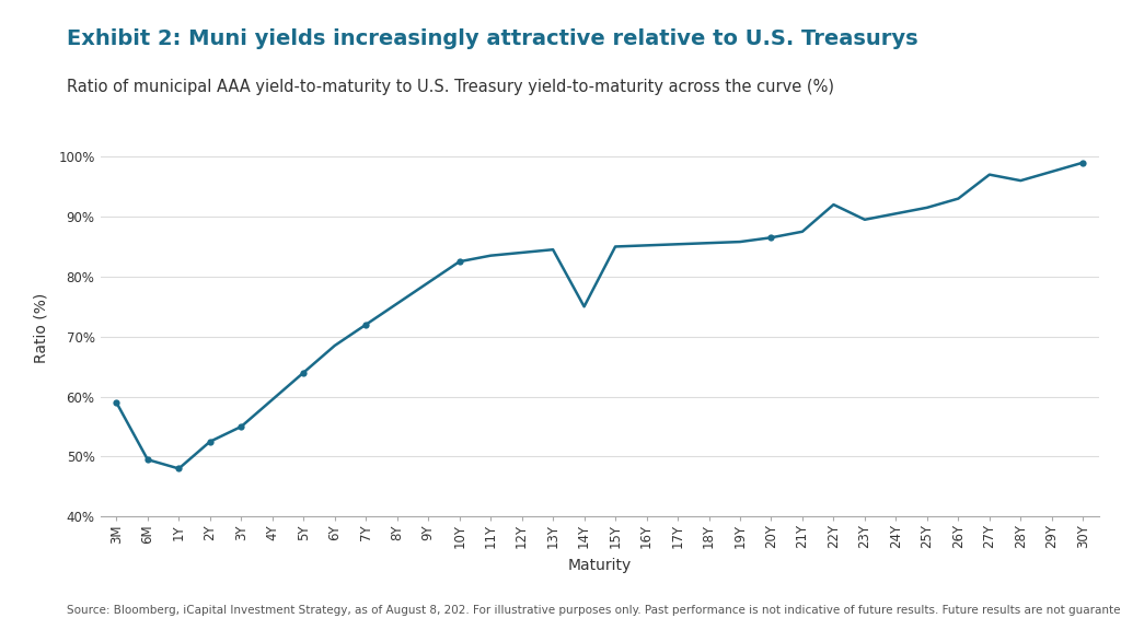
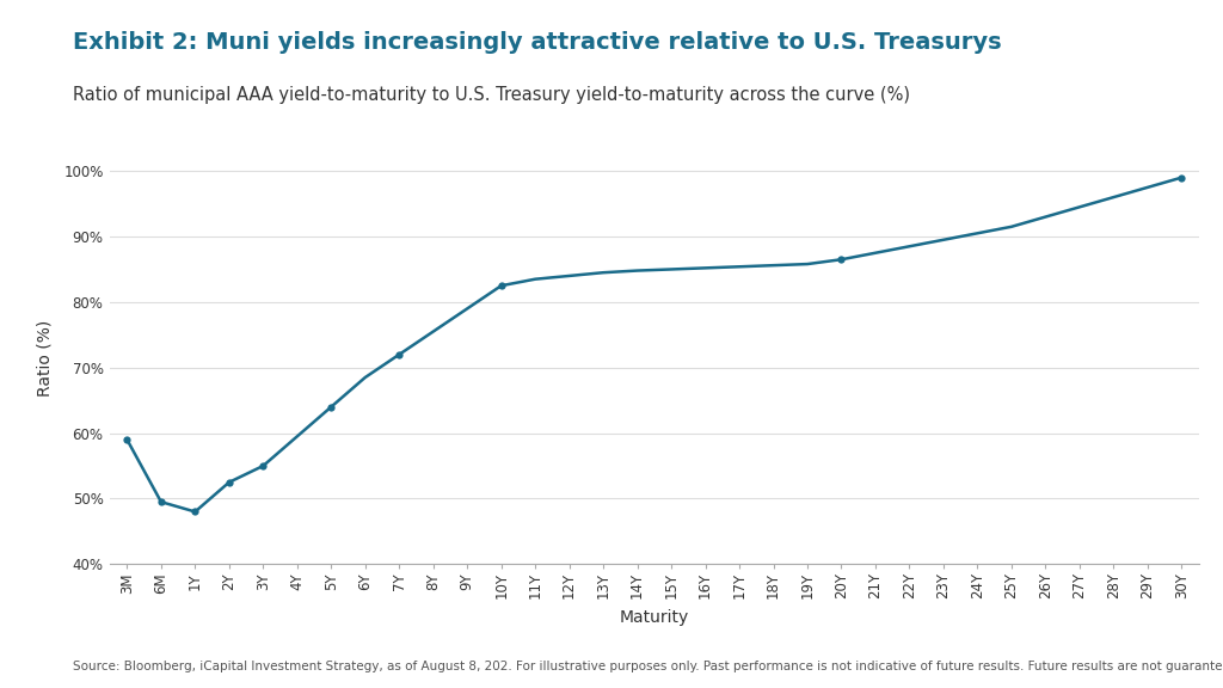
14Y: 75.0% -> 84.8%
22Y: 92.0% -> 88.5%
27Y: 97.0% -> 94.5%
